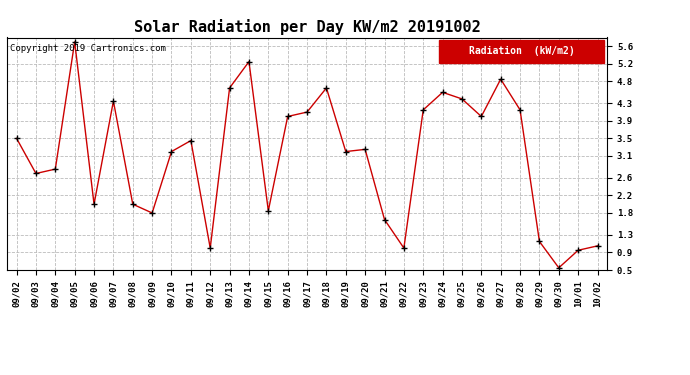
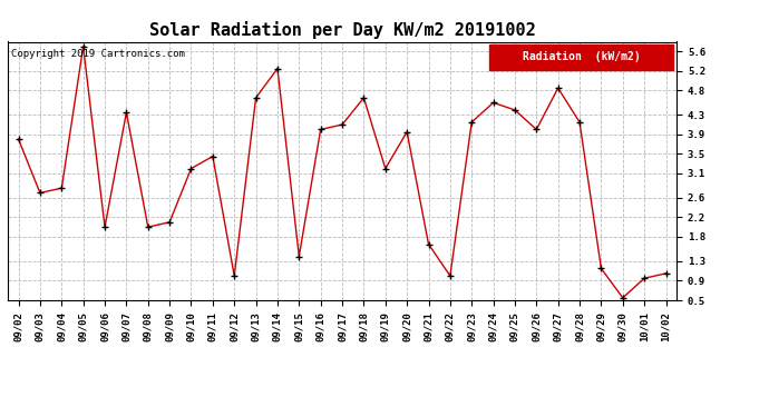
09/02: 3.50 -> 3.80
09/09: 1.80 -> 2.10
09/15: 1.85 -> 1.40
09/20: 3.25 -> 3.95
